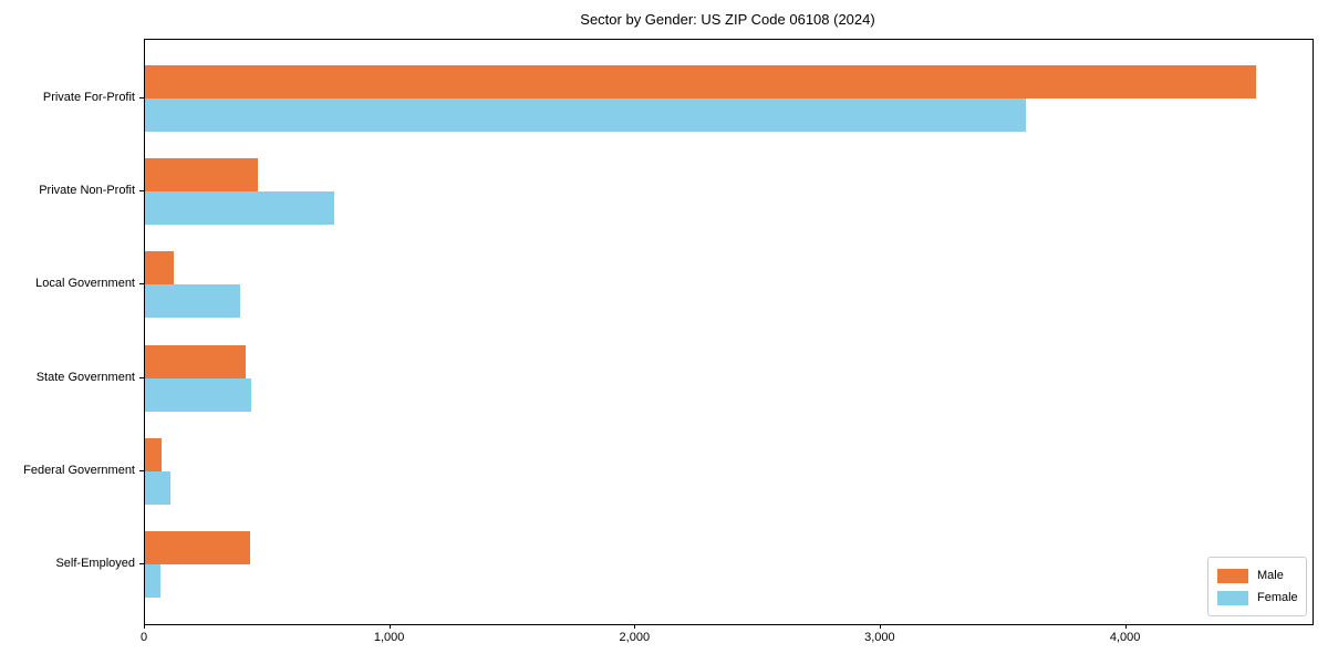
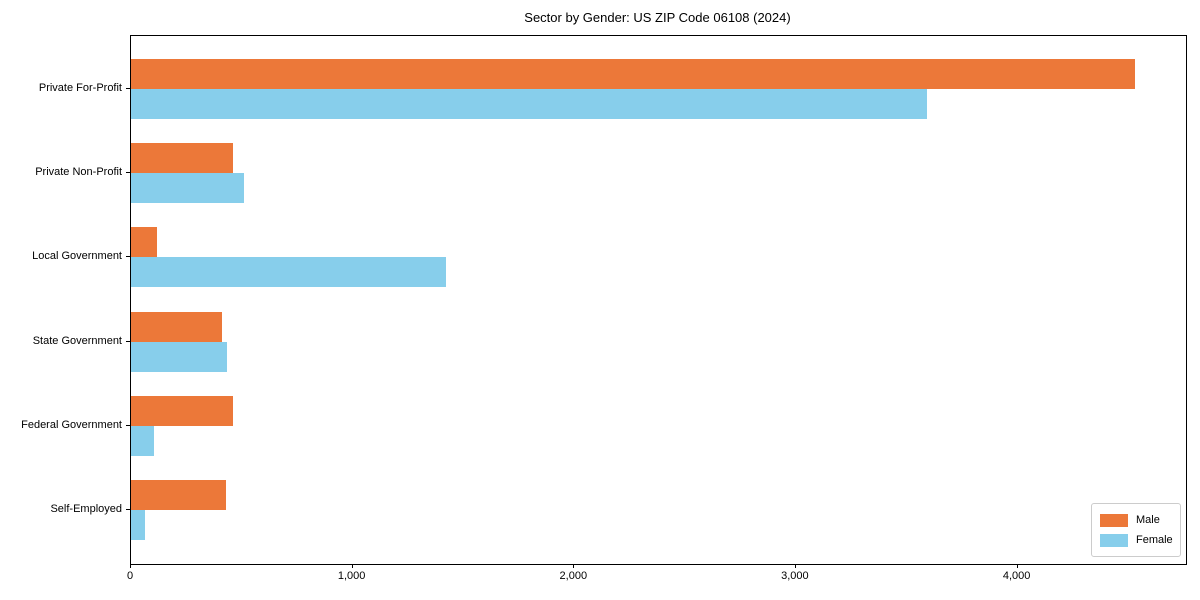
Female/Private Non-Profit: 770 -> 510
Female/Local Government: 390 -> 1420
Male/Federal Government: 70 -> 460
